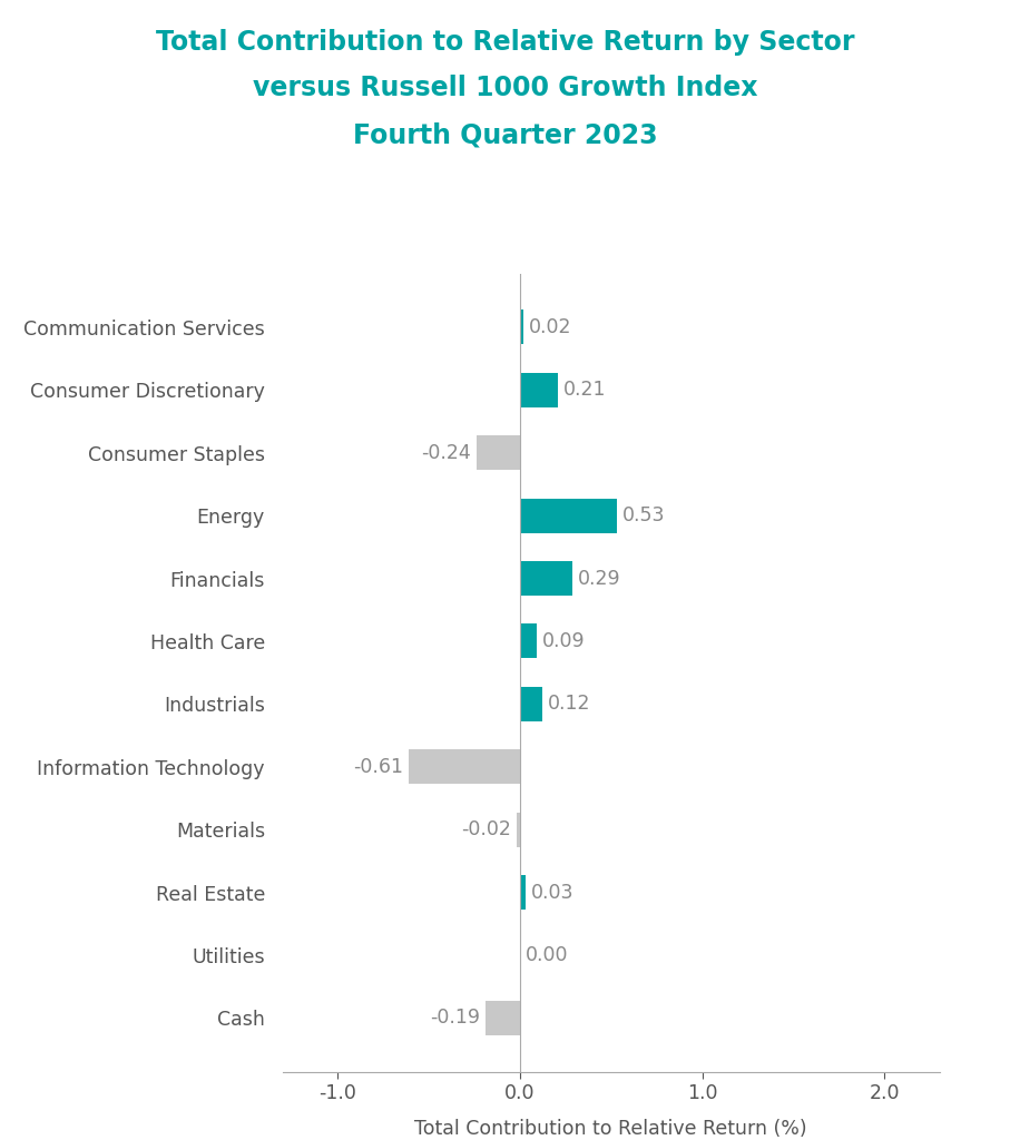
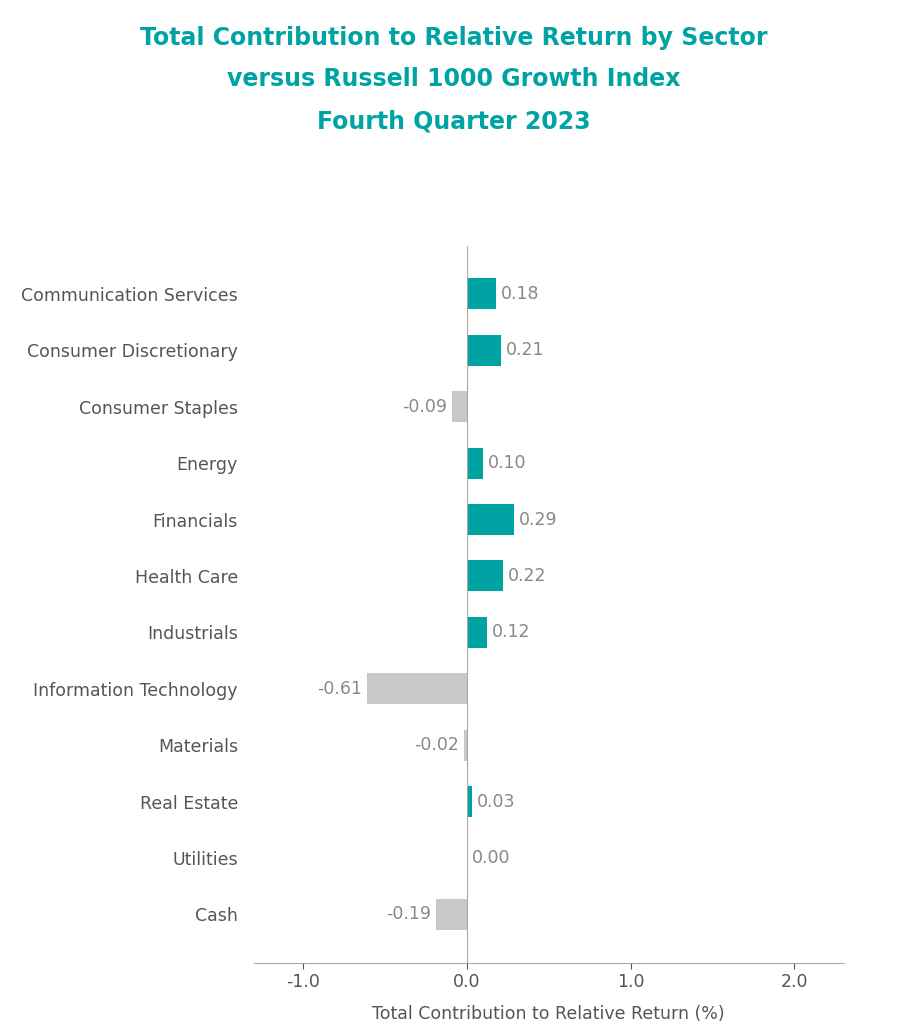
Communication Services: 0.02 -> 0.18
Consumer Staples: -0.24 -> -0.09
Energy: 0.53 -> 0.10
Health Care: 0.09 -> 0.22
